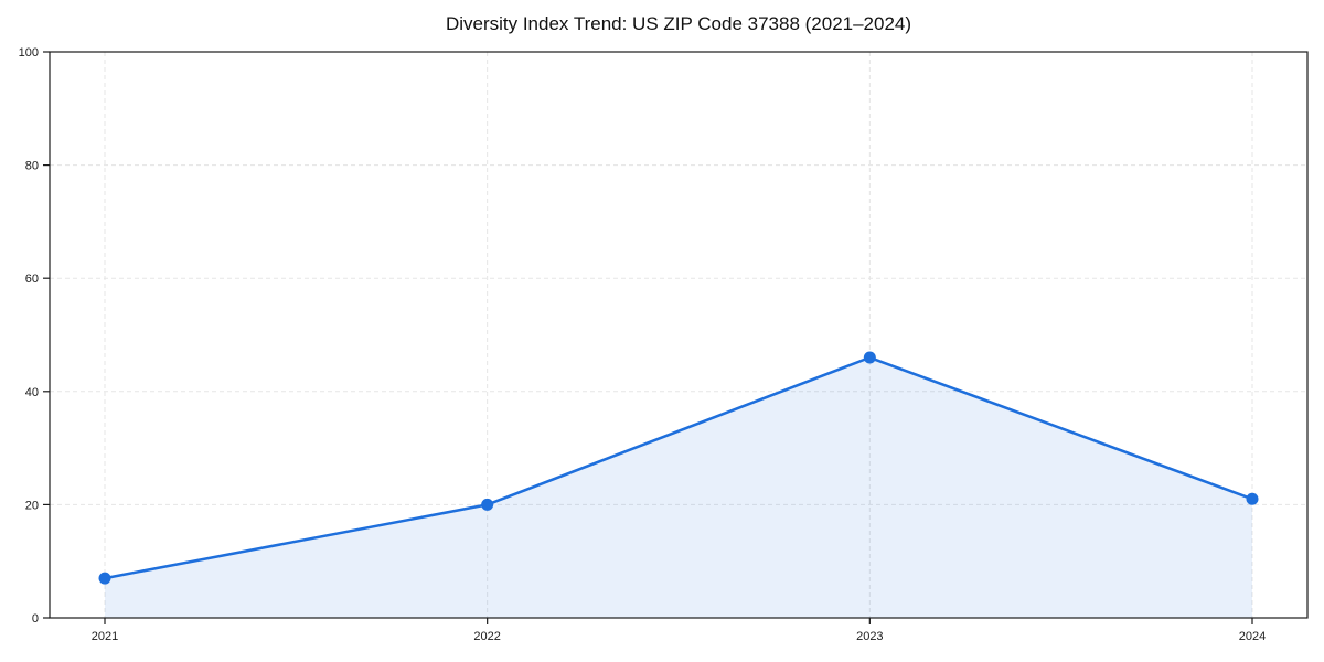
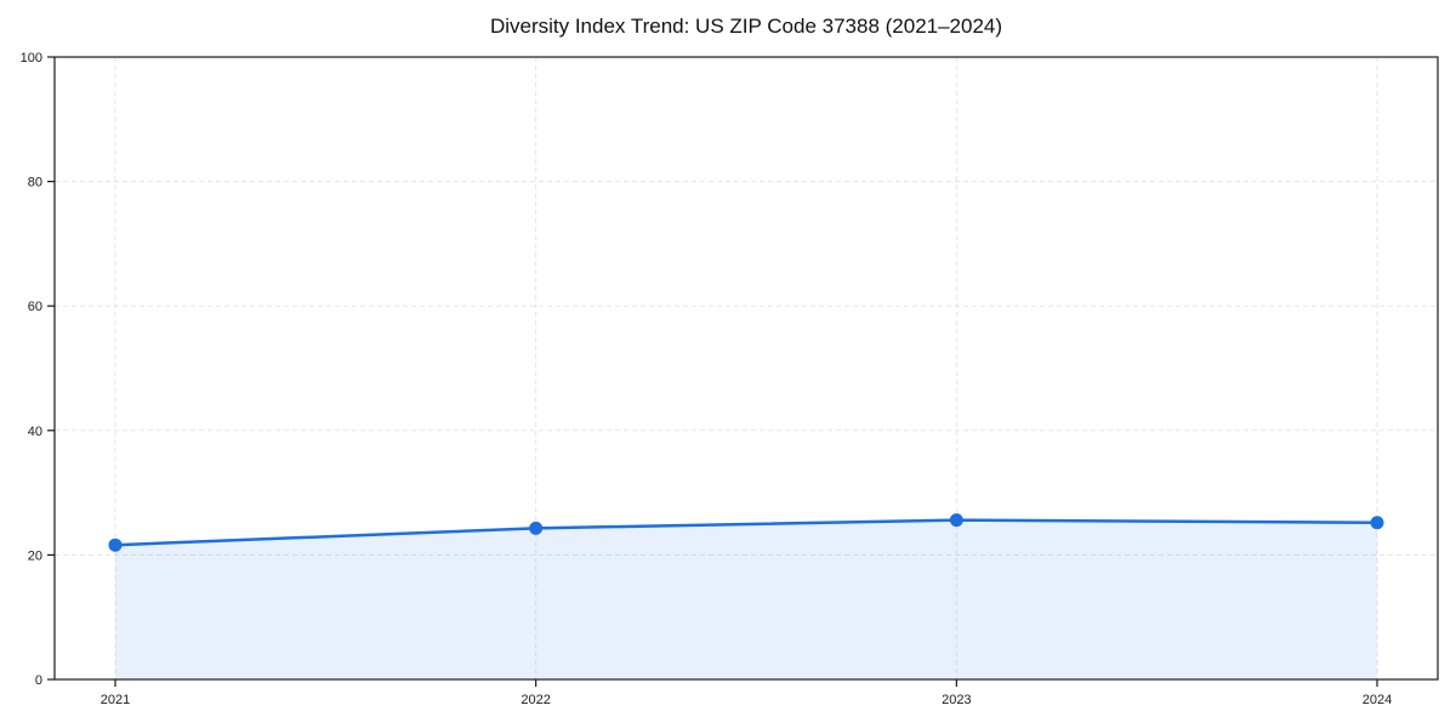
2021: 7 -> 22
2022: 20 -> 24
2023: 46 -> 26
2024: 21 -> 25
